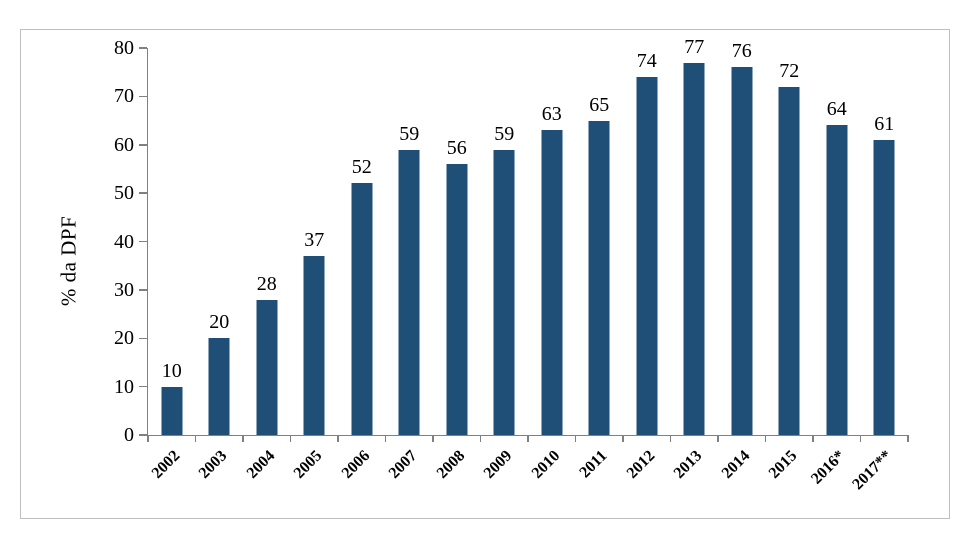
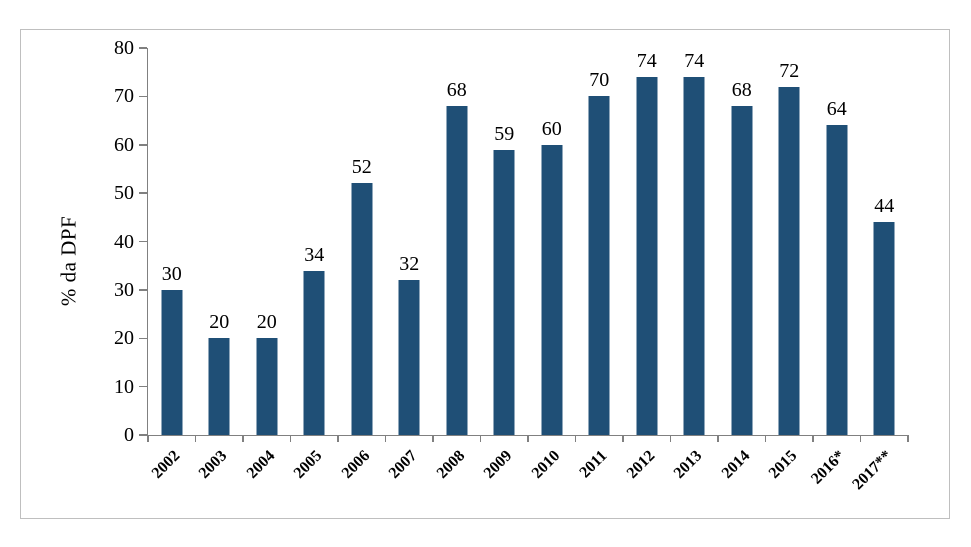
2002: 10 -> 30
2004: 28 -> 20
2005: 37 -> 34
2007: 59 -> 32
2008: 56 -> 68
2010: 63 -> 60
2011: 65 -> 70
2013: 77 -> 74
2014: 76 -> 68
2017**: 61 -> 44
